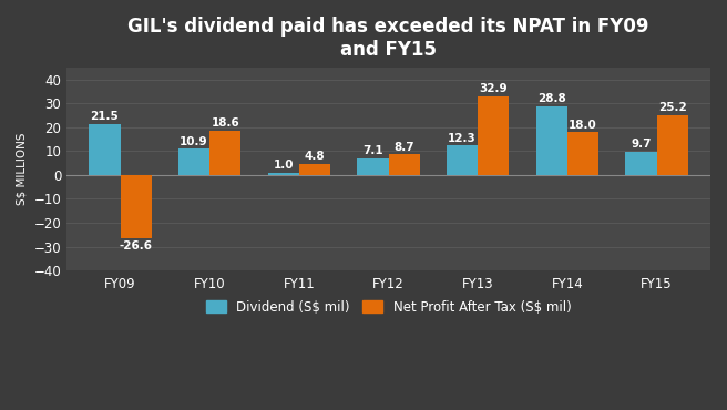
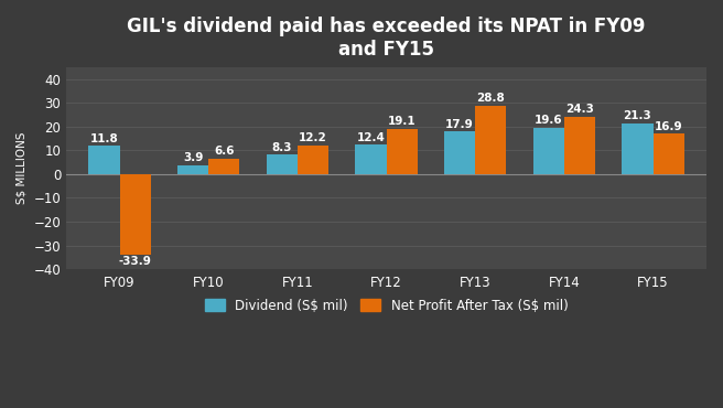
Dividend (S$ mil)/FY09: 21.5 -> 11.8
Net Profit After Tax (S$ mil)/FY09: -26.6 -> -33.9
Dividend (S$ mil)/FY10: 10.9 -> 3.9
Net Profit After Tax (S$ mil)/FY10: 18.6 -> 6.6
Dividend (S$ mil)/FY11: 1.0 -> 8.3
Net Profit After Tax (S$ mil)/FY11: 4.8 -> 12.2
Dividend (S$ mil)/FY12: 7.1 -> 12.4
Net Profit After Tax (S$ mil)/FY12: 8.7 -> 19.1
Dividend (S$ mil)/FY13: 12.3 -> 17.9
Net Profit After Tax (S$ mil)/FY13: 32.9 -> 28.8
Dividend (S$ mil)/FY14: 28.8 -> 19.6
Net Profit After Tax (S$ mil)/FY14: 18.0 -> 24.3
Dividend (S$ mil)/FY15: 9.7 -> 21.3
Net Profit After Tax (S$ mil)/FY15: 25.2 -> 16.9
